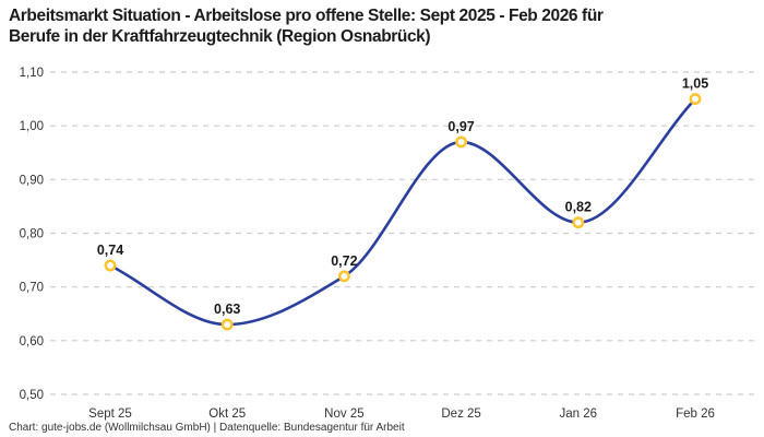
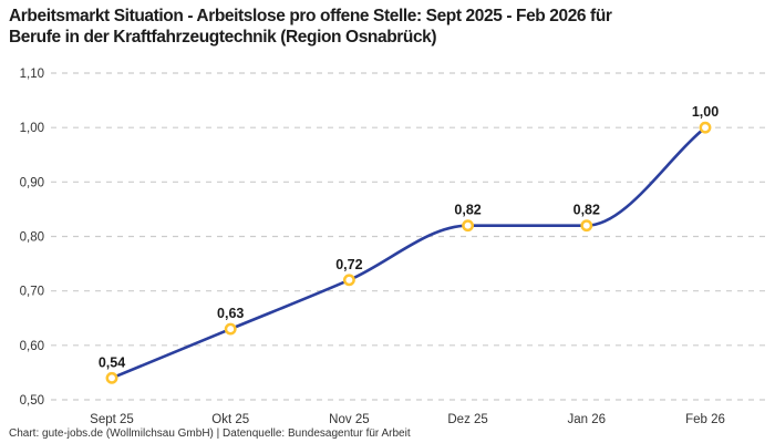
Sept 25: 0,74 -> 0,54
Dez 25: 0,97 -> 0,82
Feb 26: 1,05 -> 1,00
